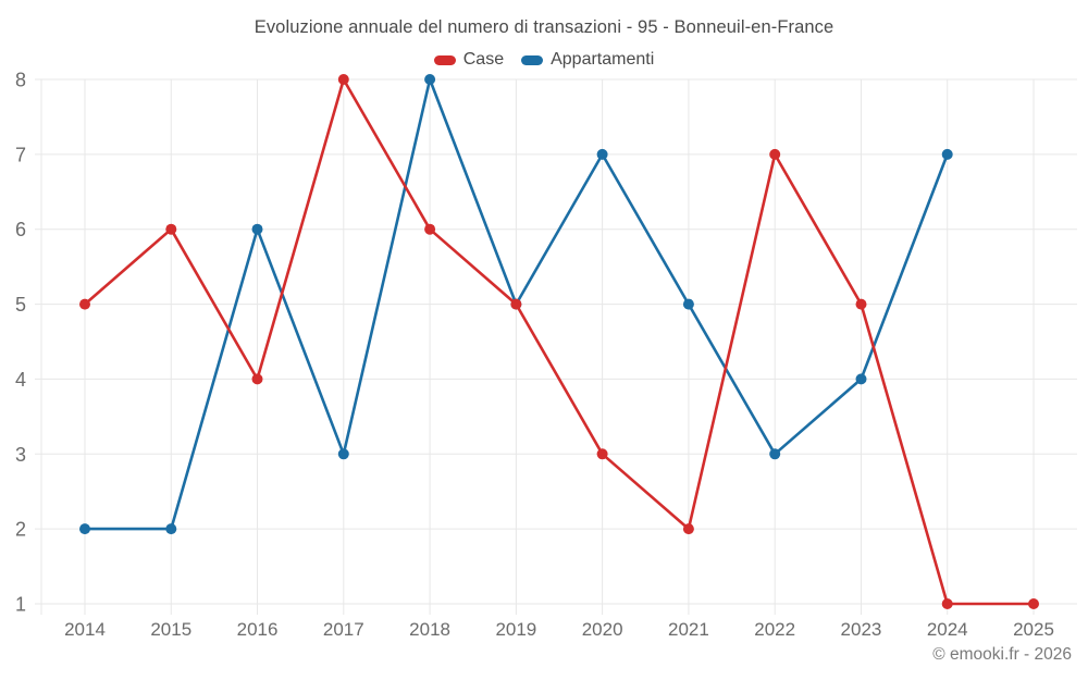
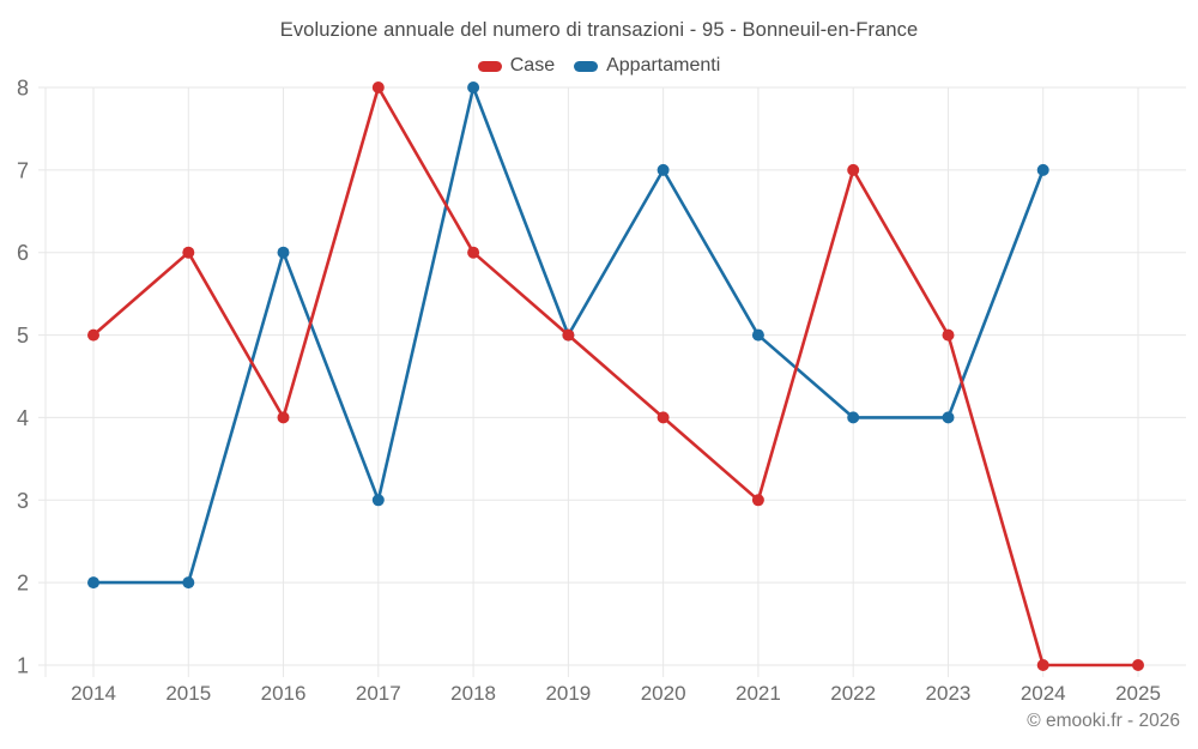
Case/2020: 3 -> 4
Case/2021: 2 -> 3
Appartamenti/2022: 3 -> 4
